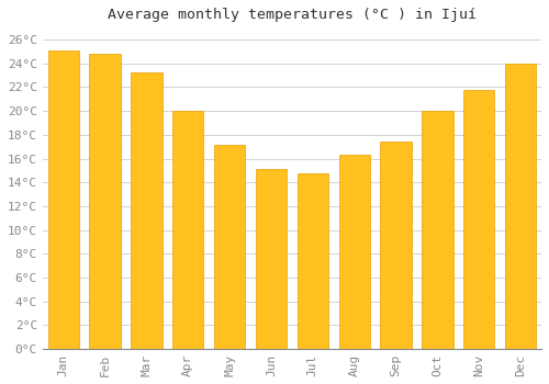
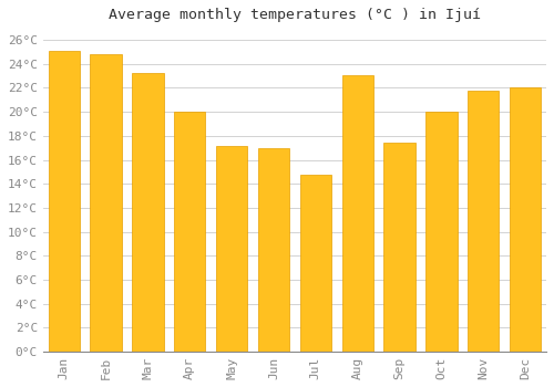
Jun: 15.1°C -> 17.0°C
Aug: 16.3°C -> 23.1°C
Dec: 24.0°C -> 22.0°C
